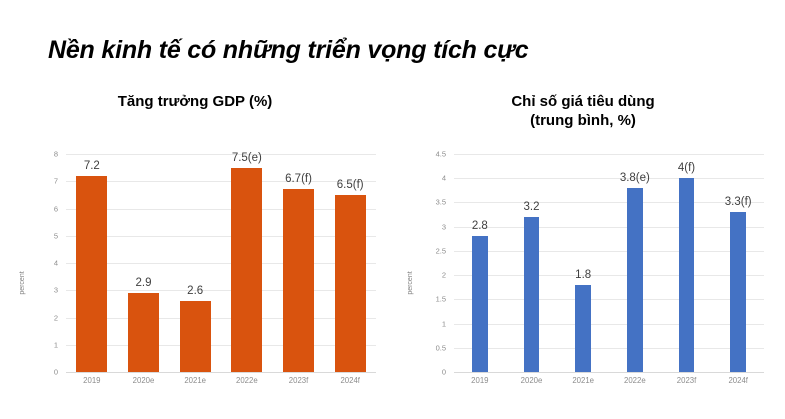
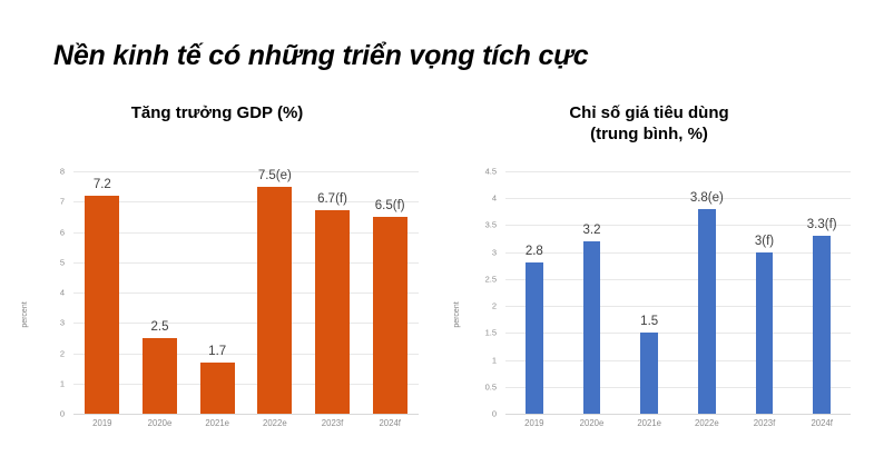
Tăng trưởng GDP (%)/2020e: 2.9 -> 2.5
Tăng trưởng GDP (%)/2021e: 2.6 -> 1.7
Chỉ số giá tiêu dùng (trung bình, %)/2021e: 1.8 -> 1.5
Chỉ số giá tiêu dùng (trung bình, %)/2023f: 4 -> 3
